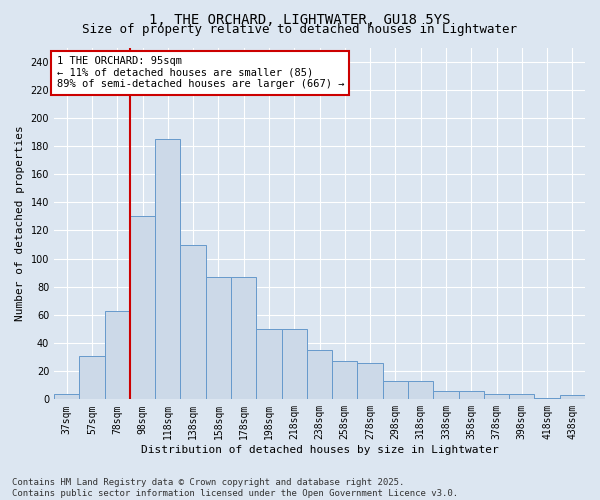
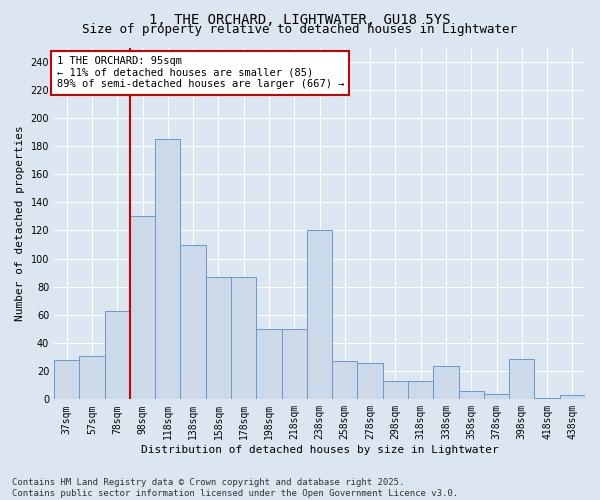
37sqm: 4 -> 28
238sqm: 35 -> 120
338sqm: 6 -> 24
398sqm: 4 -> 29
